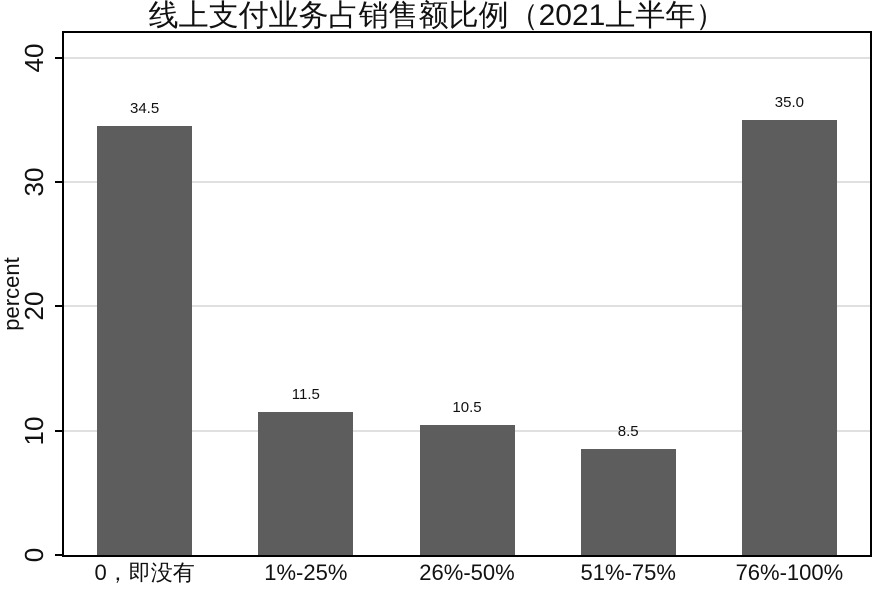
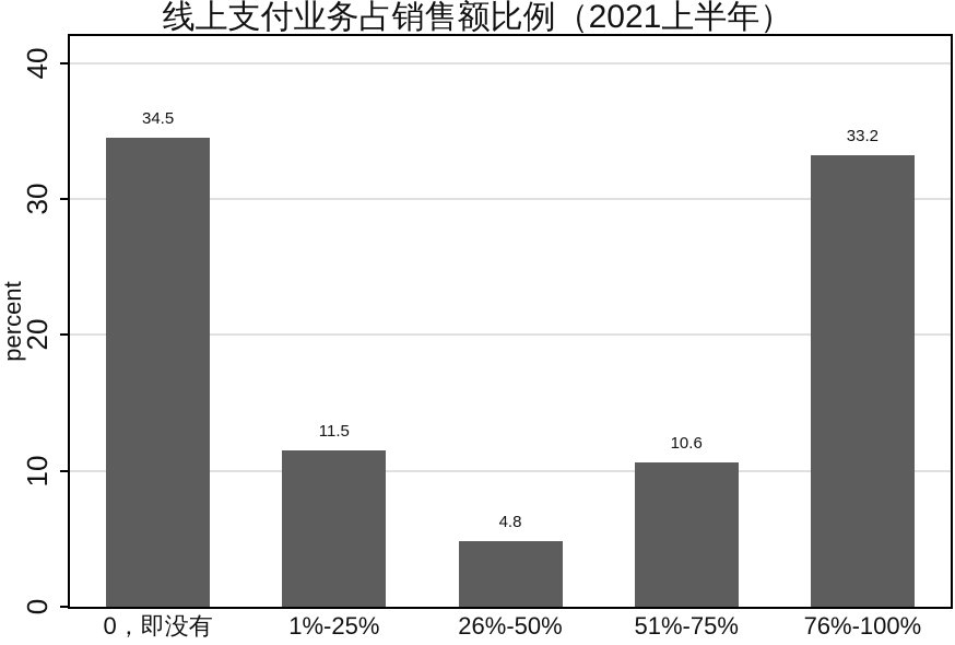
26%-50%: 10.5 -> 4.8
51%-75%: 8.5 -> 10.6
76%-100%: 35.0 -> 33.2
